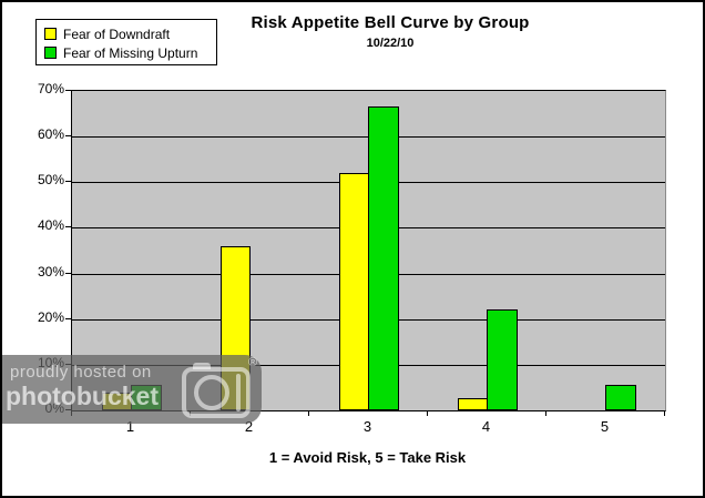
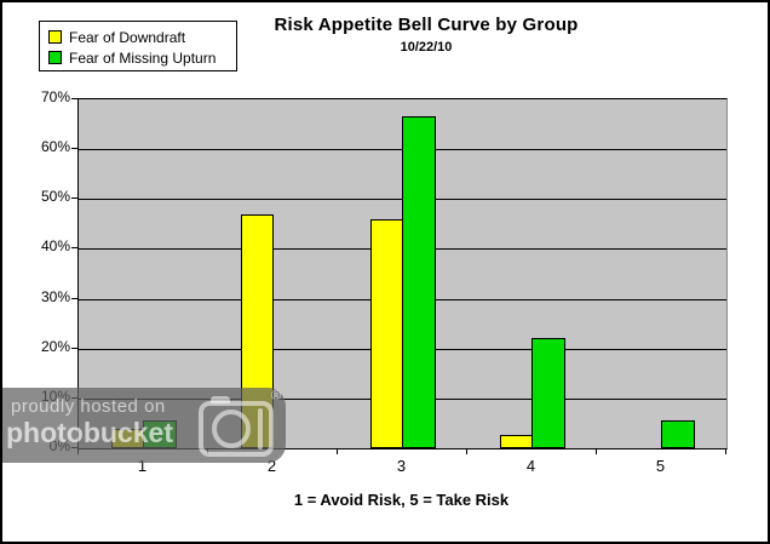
Fear of Downdraft/2: 36% -> 47%
Fear of Downdraft/3: 52% -> 46%
